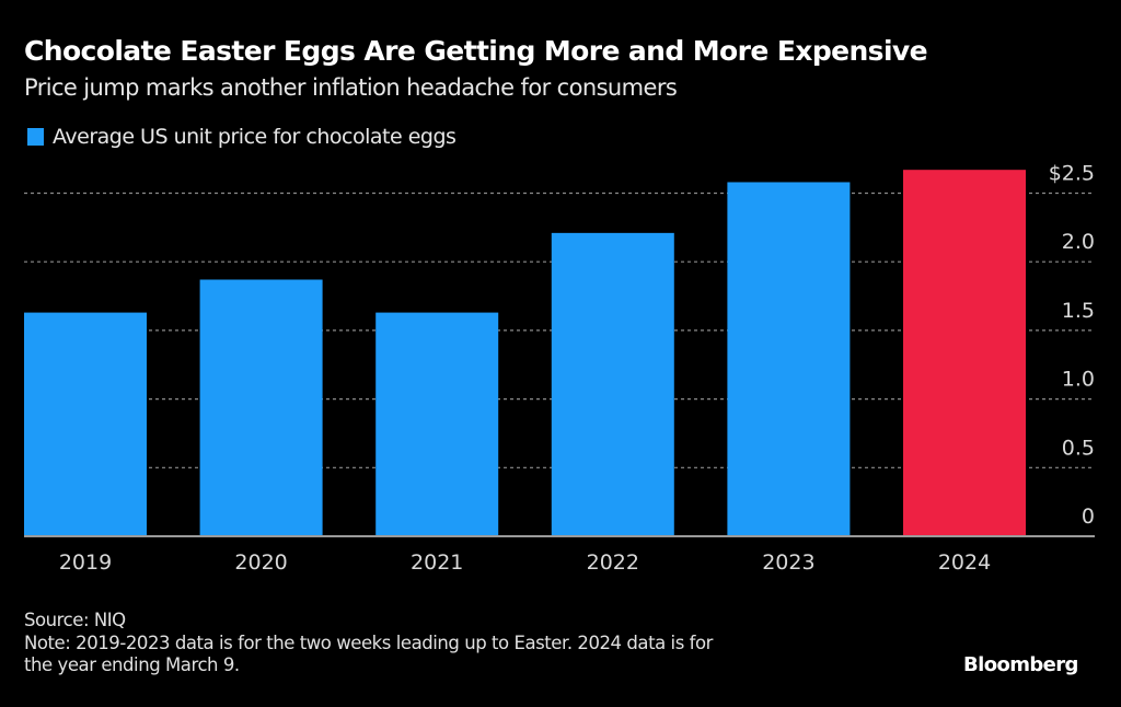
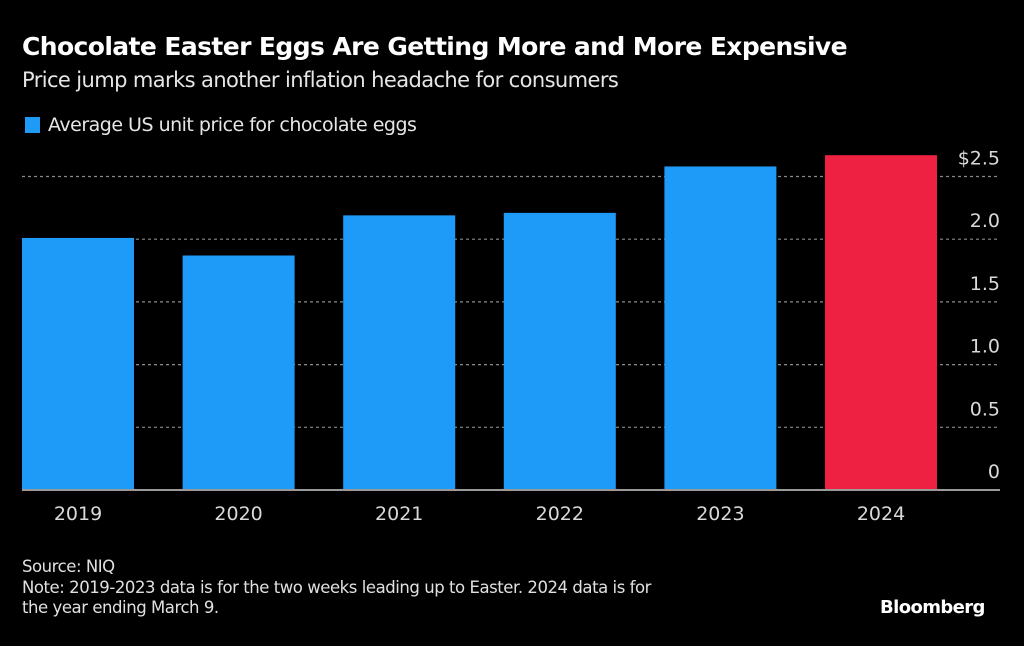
2019: $1.63 -> $2.01
2021: $1.63 -> $2.19
